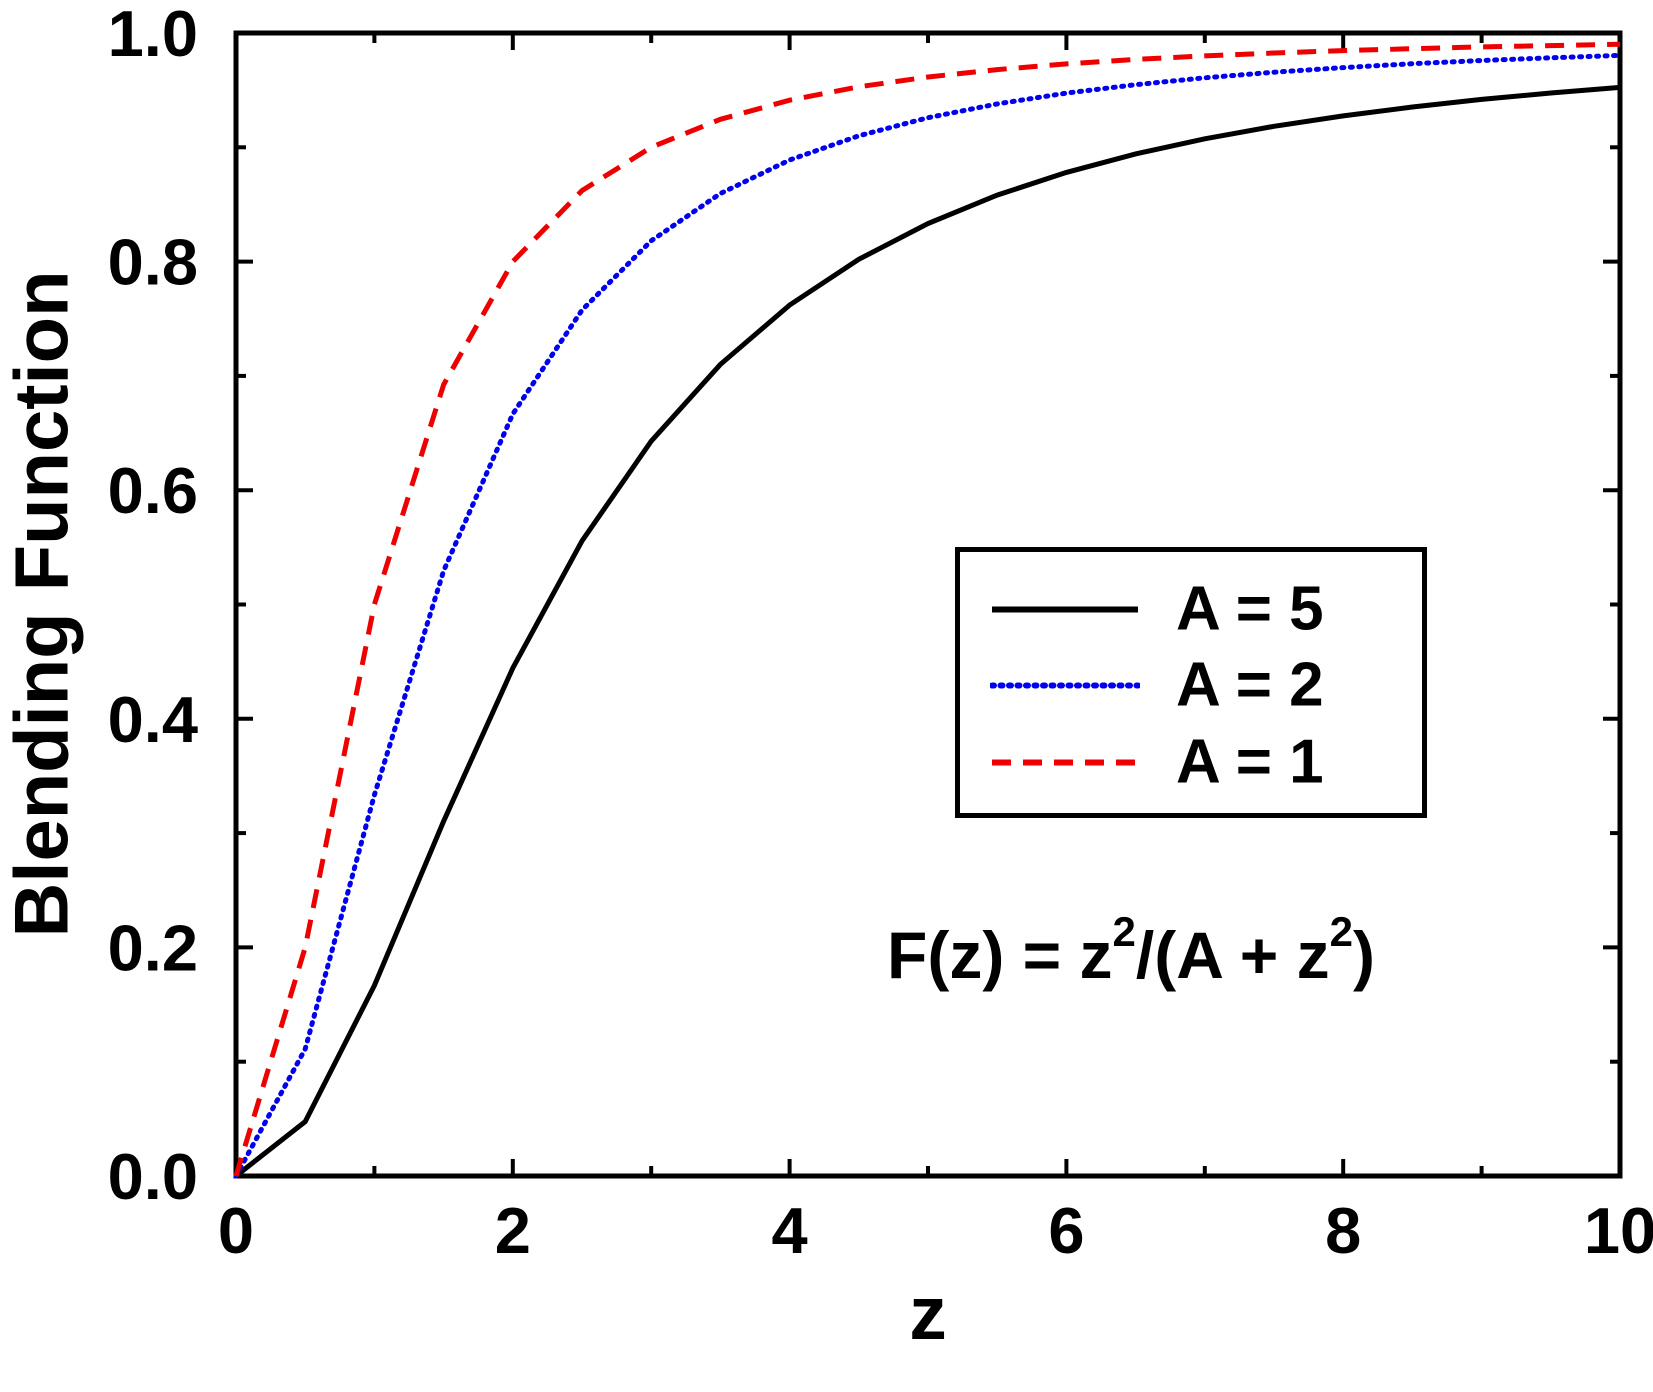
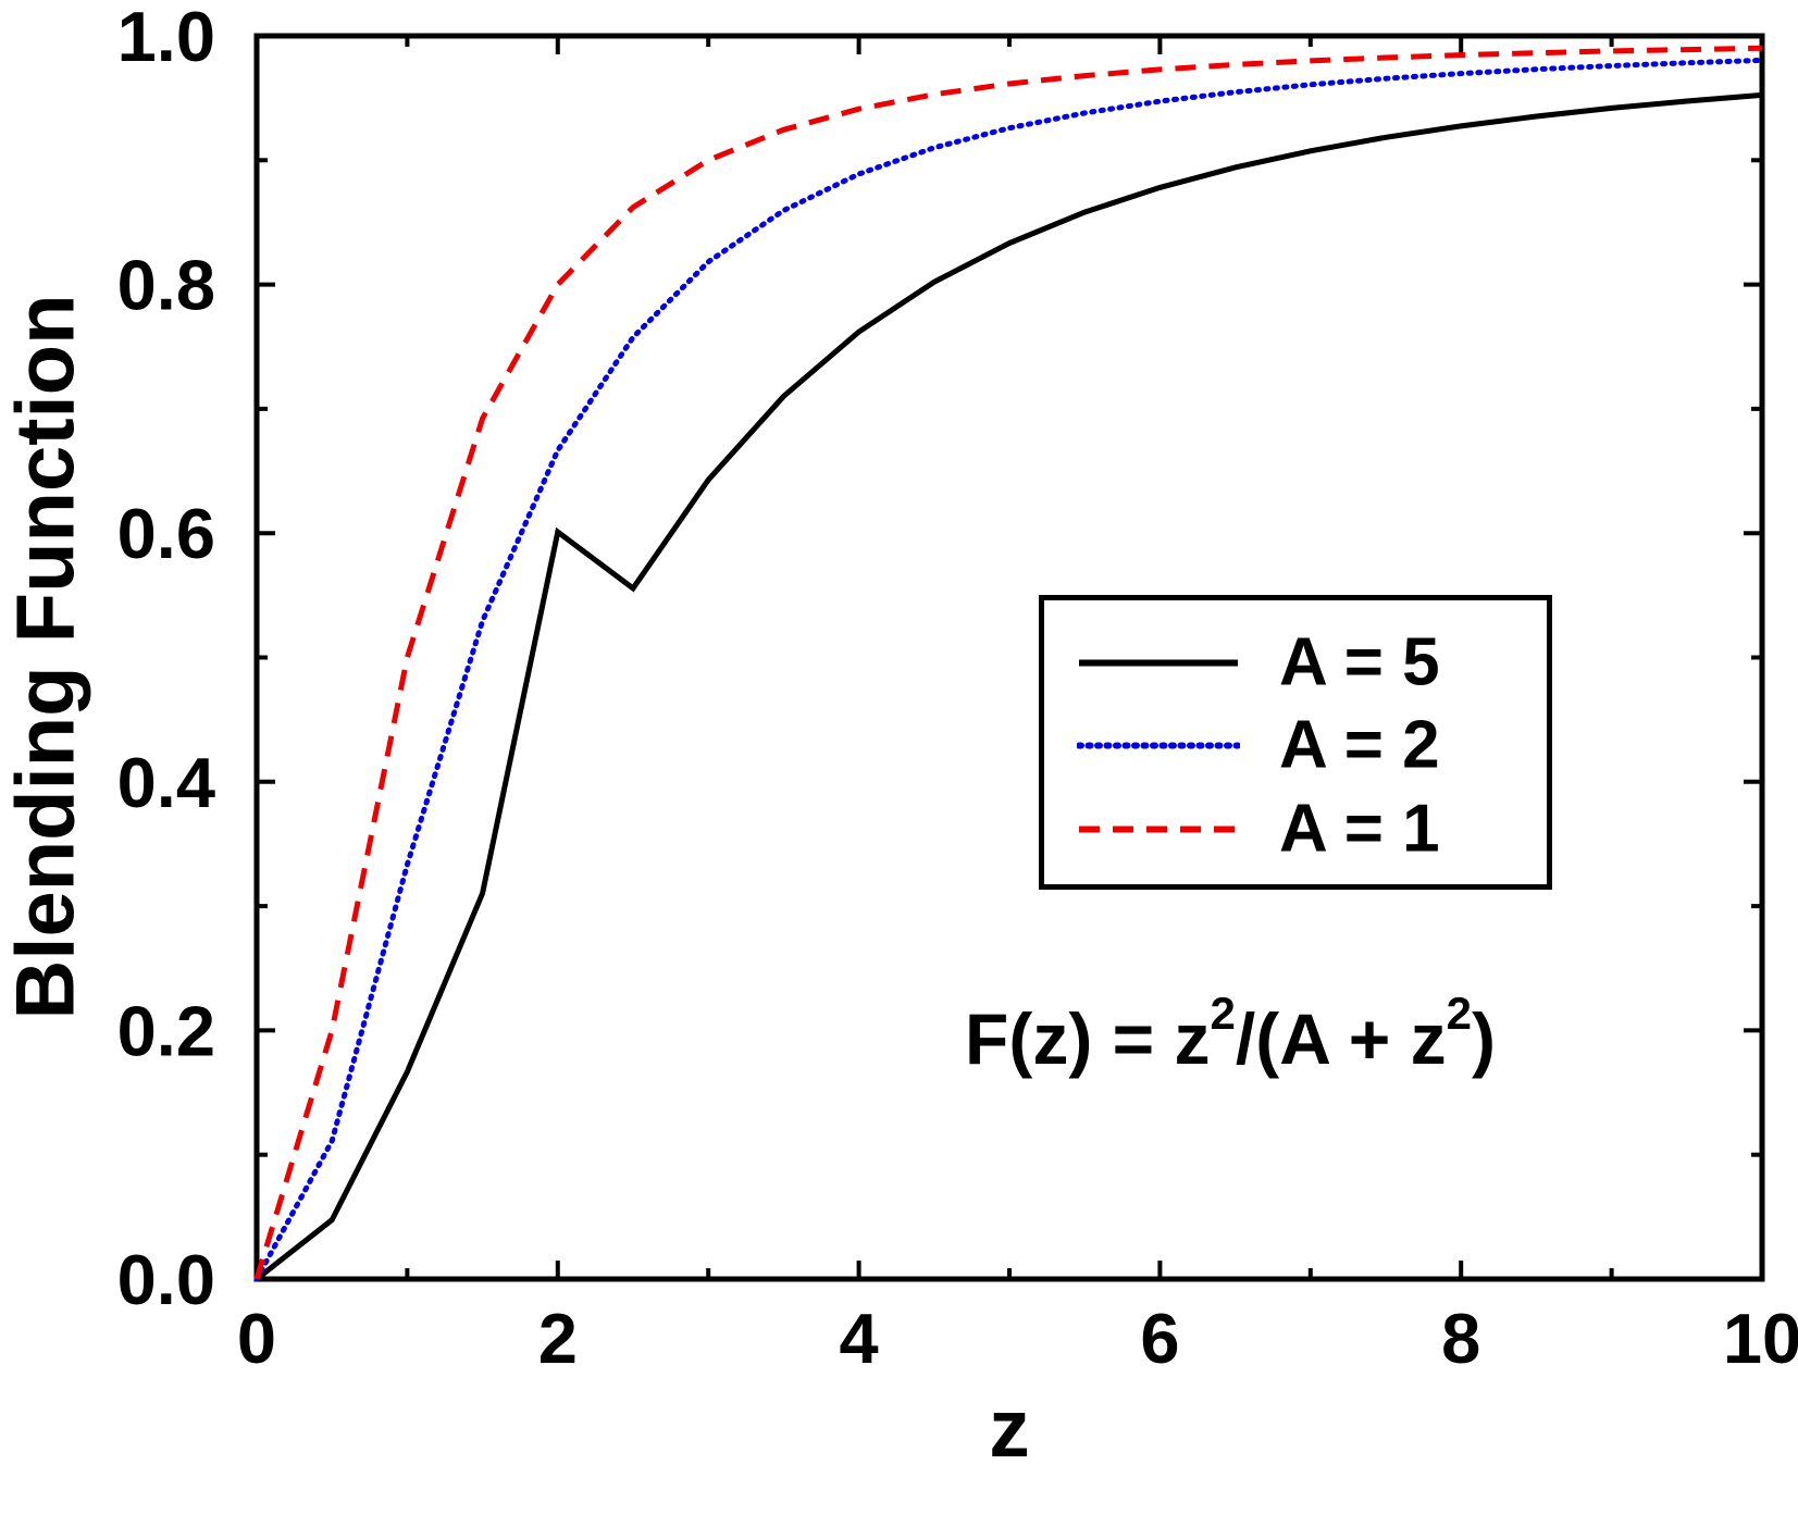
A = 5/2: 0.444 -> 0.601
